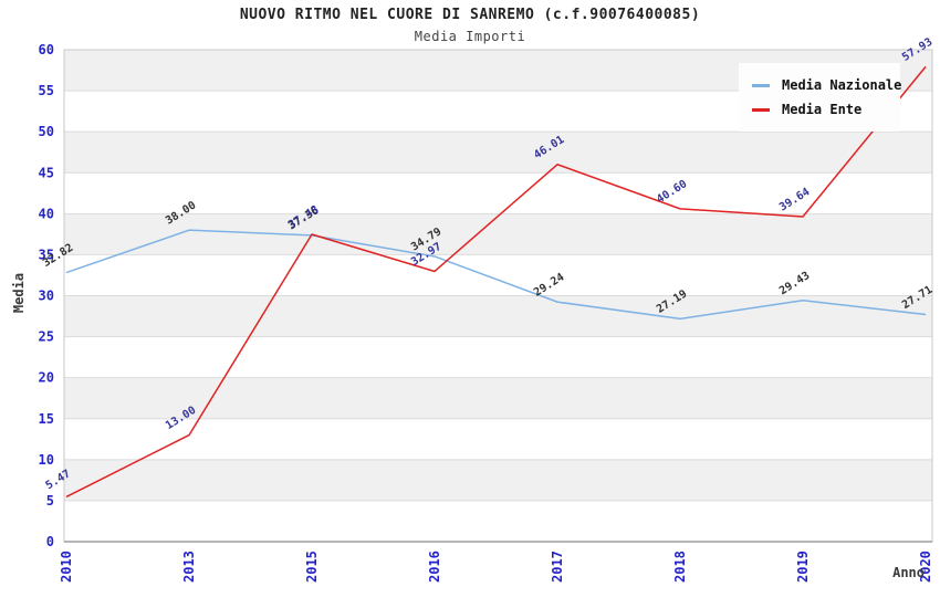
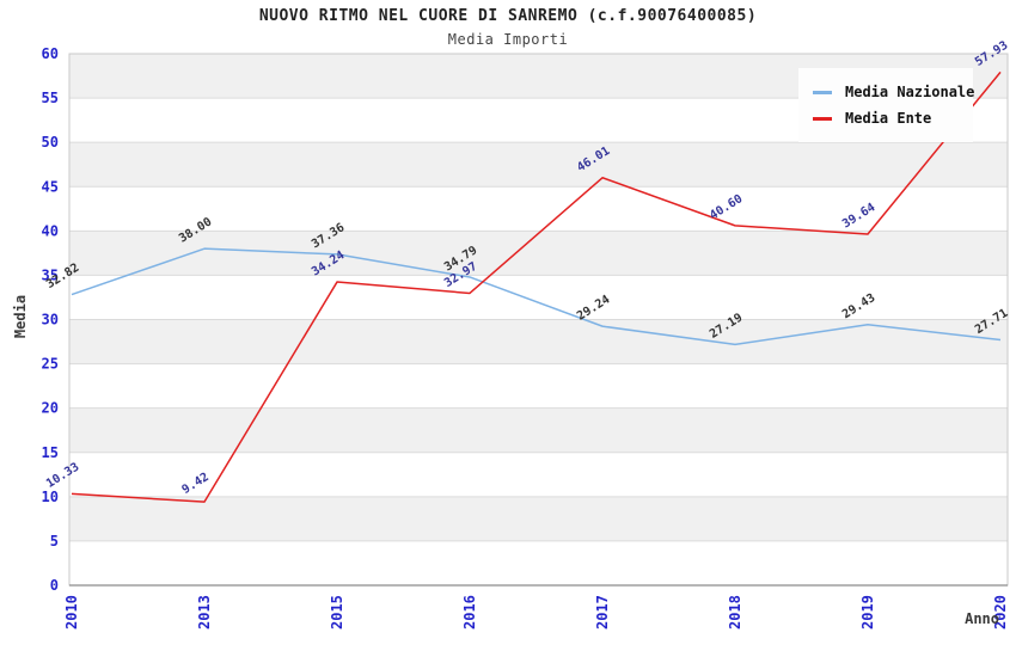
Media Ente/2010: 5.47 -> 10.33
Media Ente/2013: 13.00 -> 9.42
Media Ente/2015: 37.48 -> 34.24
